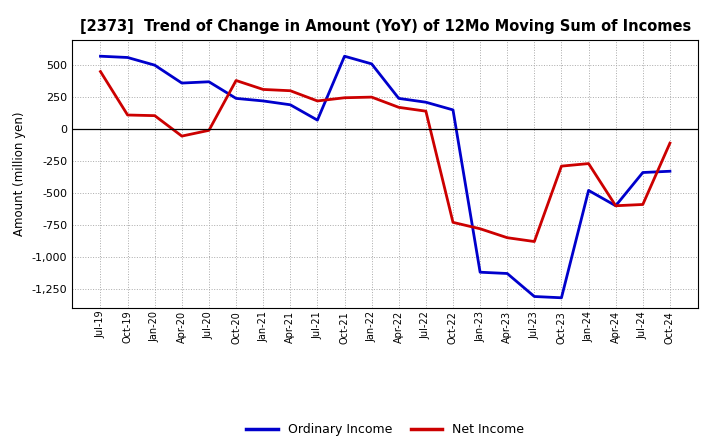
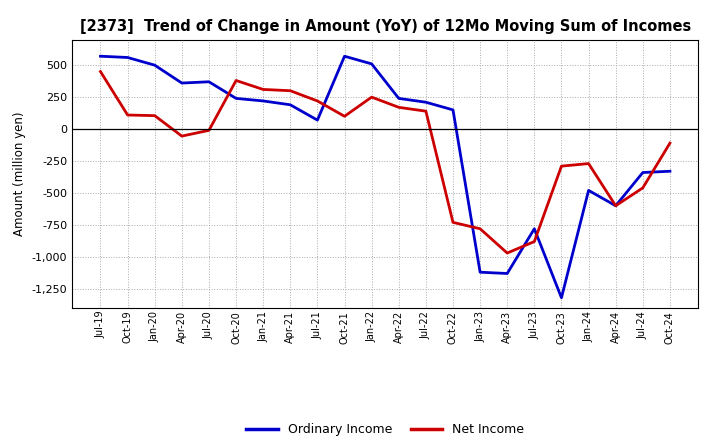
Net Income/Oct-21: 240 -> 100
Net Income/Apr-23: -850 -> -970
Ordinary Income/Jul-23: -1,310 -> -780
Net Income/Jul-24: -590 -> -460
